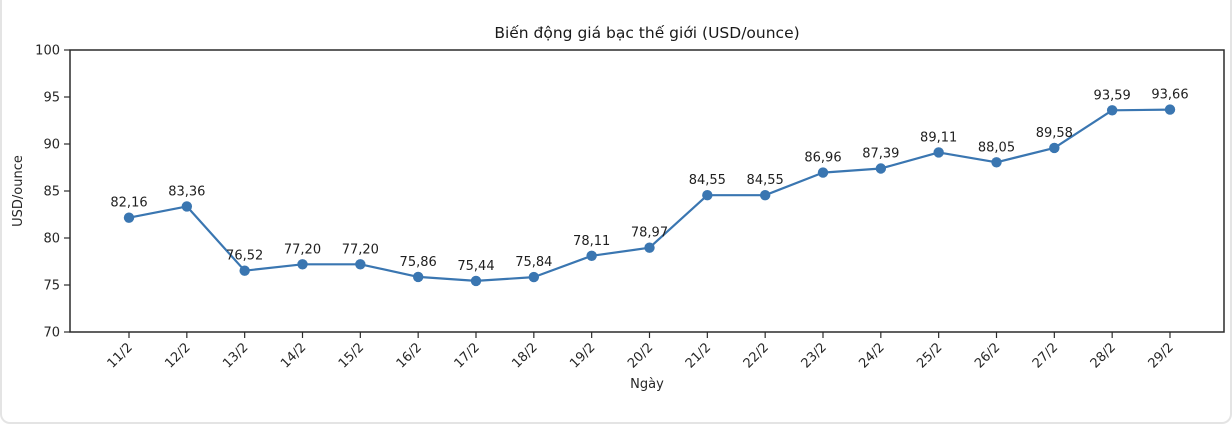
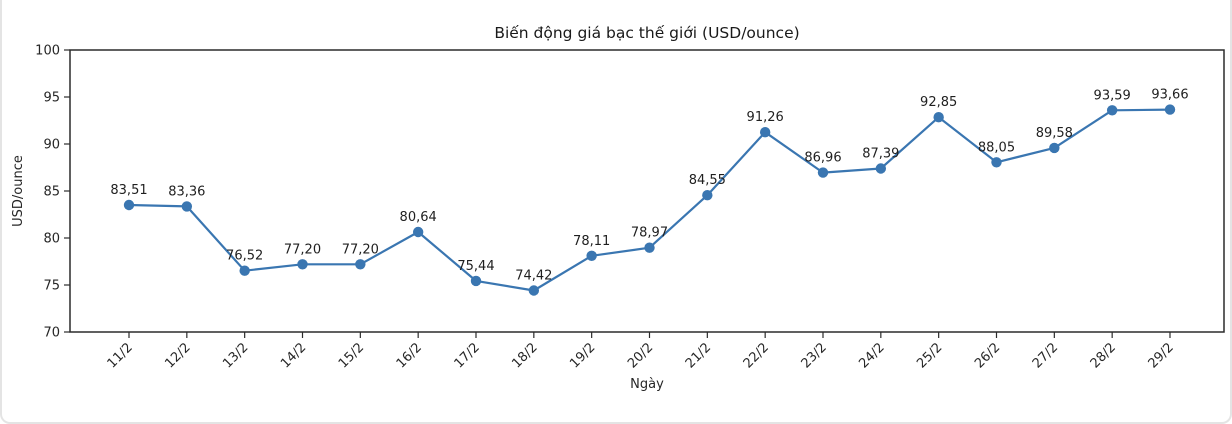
11/2: 82,16 -> 83,51
16/2: 75,86 -> 80,64
18/2: 75,84 -> 74,42
22/2: 84,55 -> 91,26
25/2: 89,11 -> 92,85
